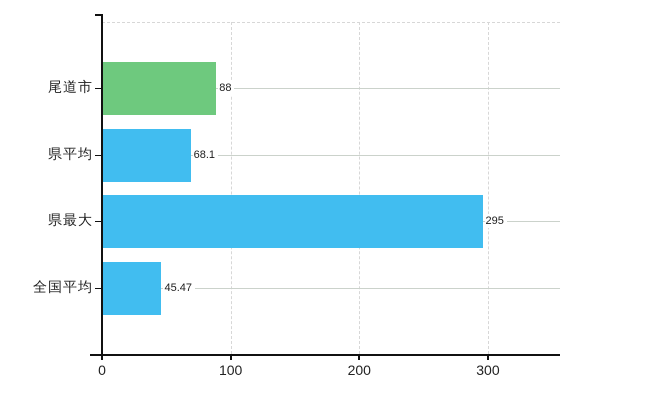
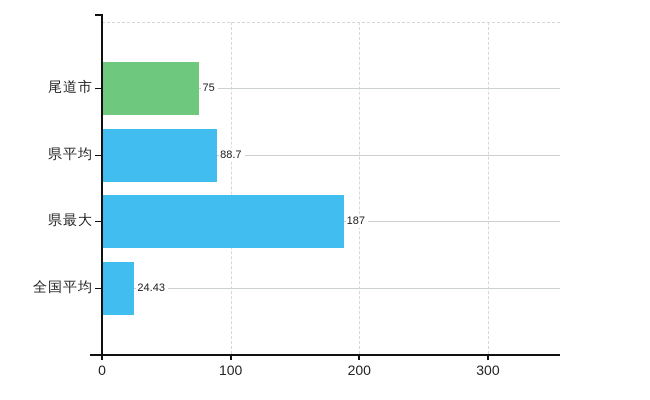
尾道市: 88 -> 75
県平均: 68.1 -> 88.7
県最大: 295 -> 187
全国平均: 45.47 -> 24.43
